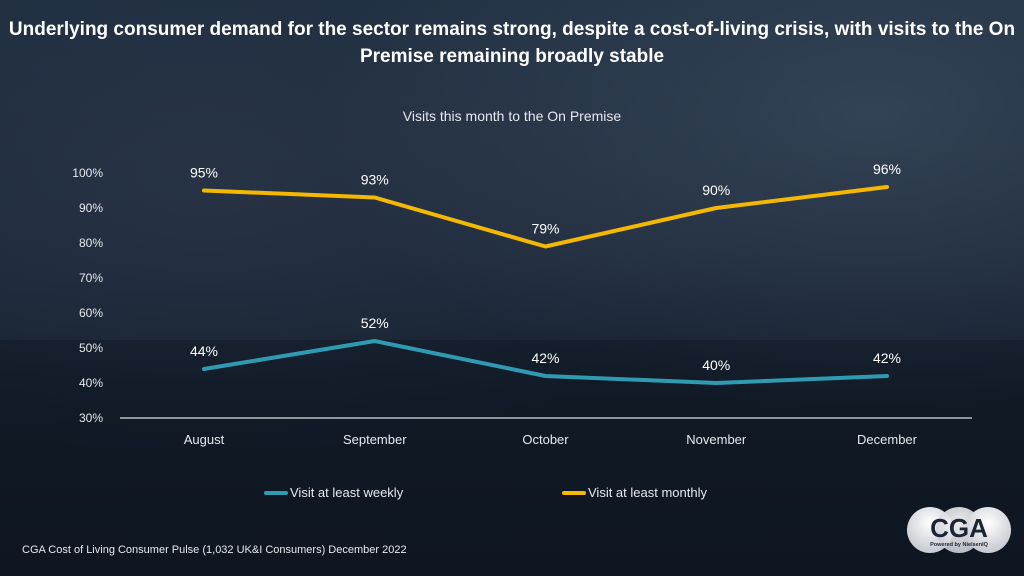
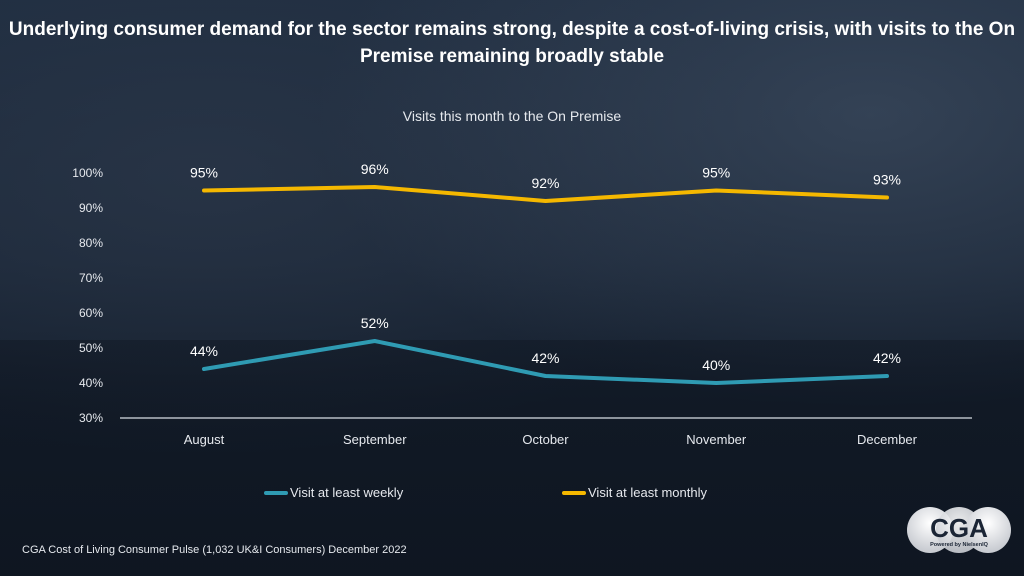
Visit at least monthly/September: 93% -> 96%
Visit at least monthly/October: 79% -> 92%
Visit at least monthly/November: 90% -> 95%
Visit at least monthly/December: 96% -> 93%
